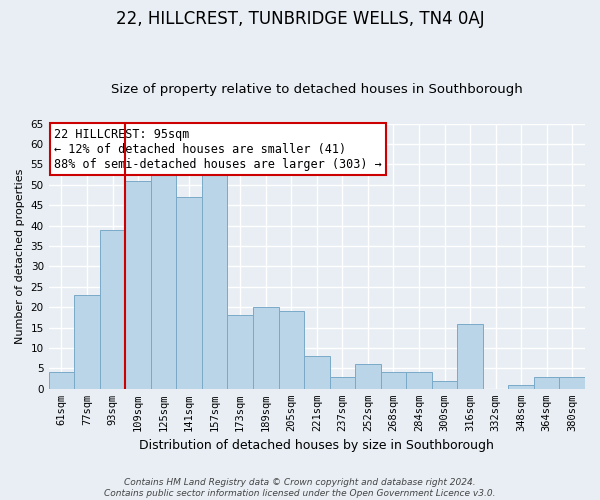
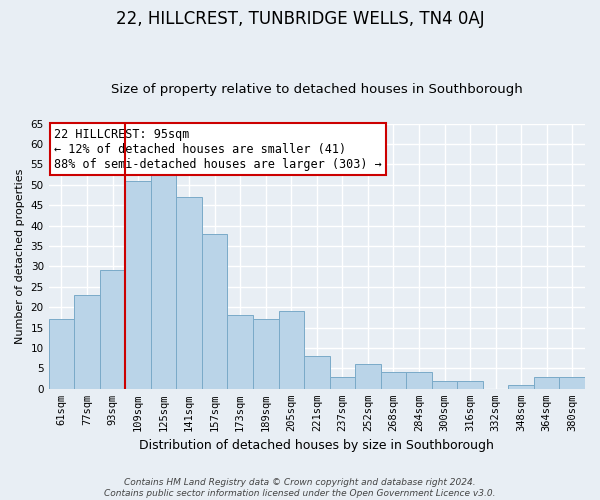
61sqm: 4 -> 17
93sqm: 39 -> 29
157sqm: 53 -> 38
189sqm: 20 -> 17
316sqm: 16 -> 2
